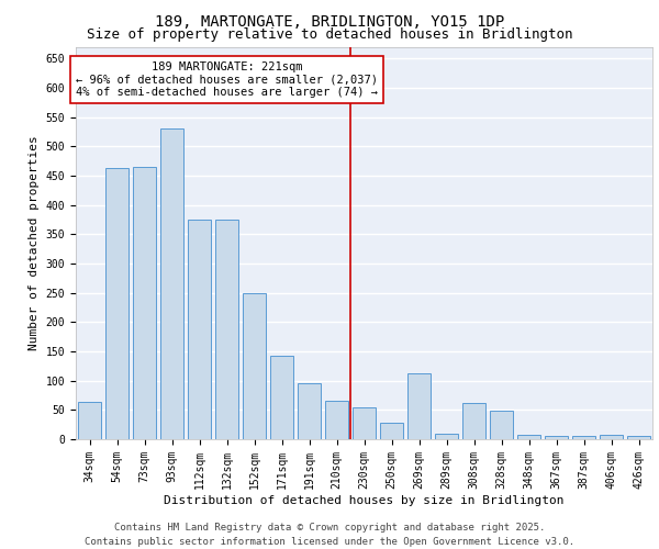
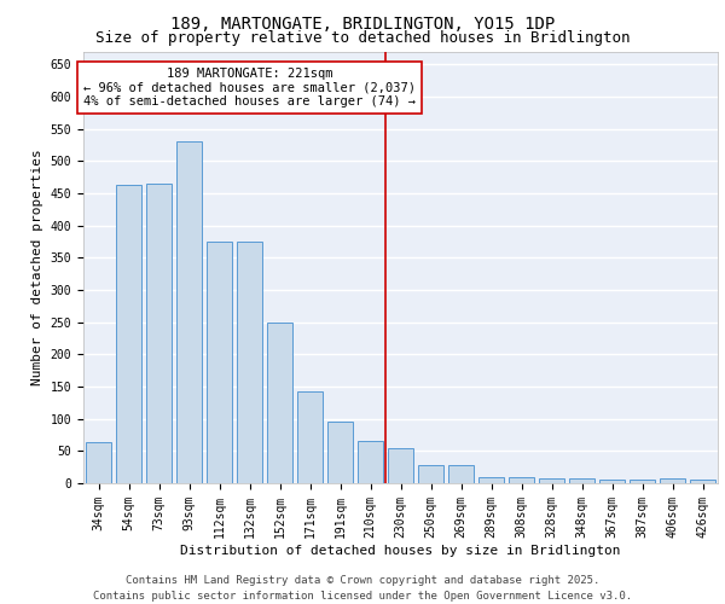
269sqm: 112 -> 28
308sqm: 62 -> 10
328sqm: 48 -> 8
